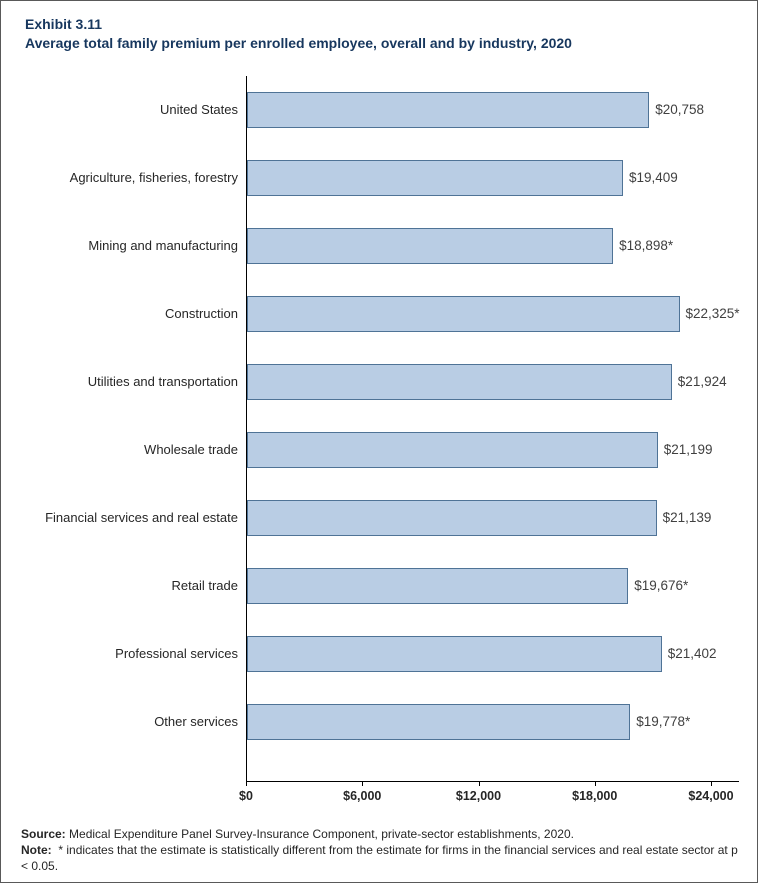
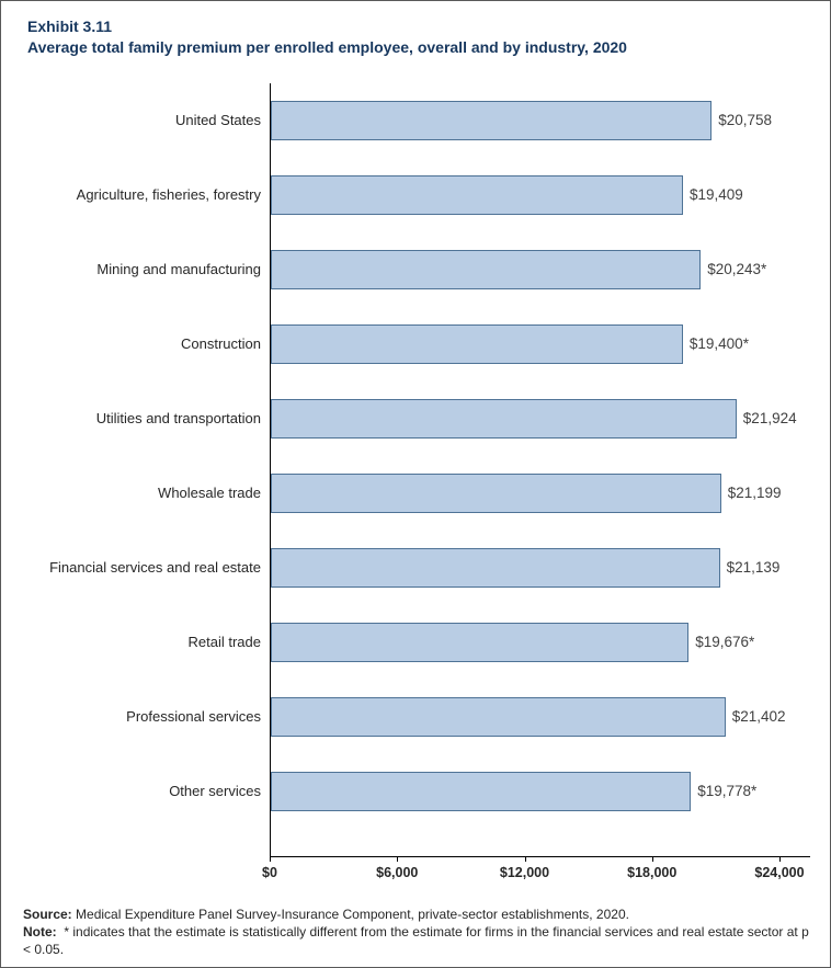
Mining and manufacturing: 18,898 -> 20,243
Construction: 22,325 -> 19,400
